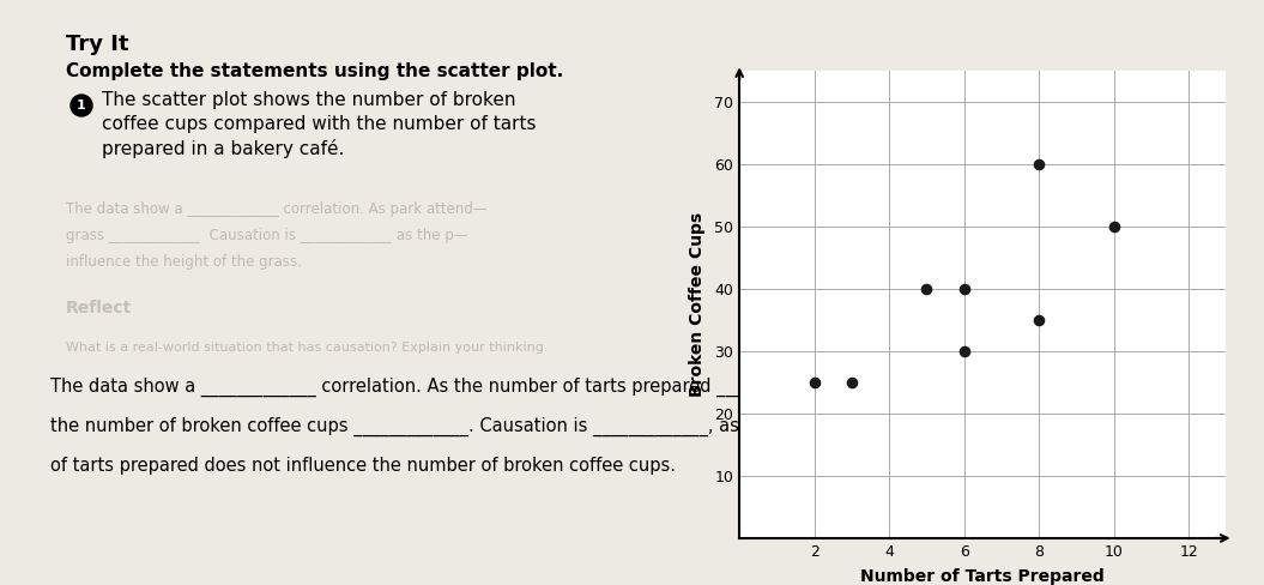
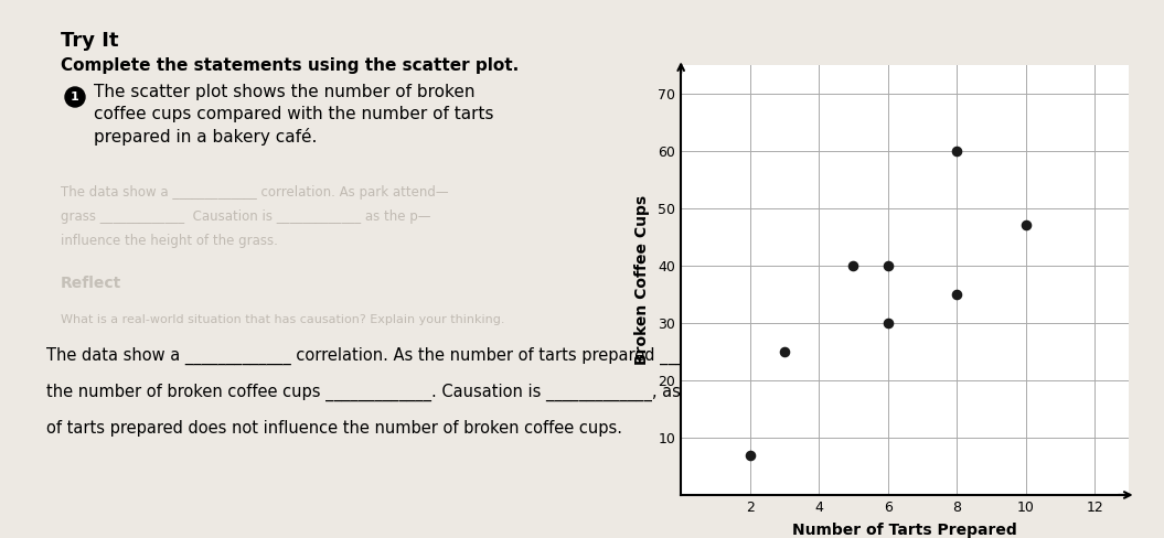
2: 25 -> 7
10: 50 -> 47
